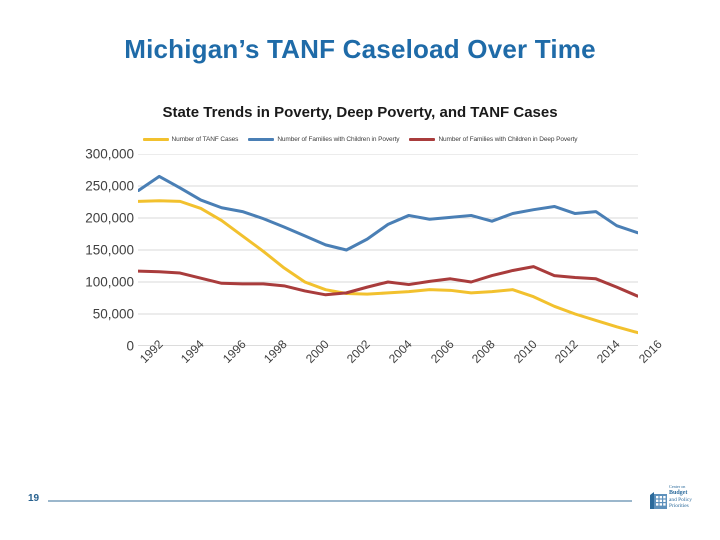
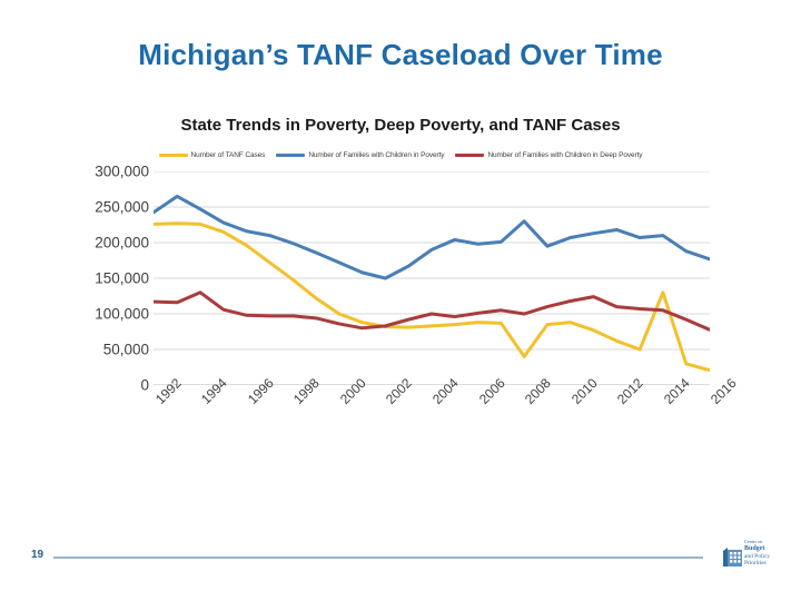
Number of Families with Children in Deep Poverty/1994: 110000 -> 130000
Number of TANF Cases/2008: 80000 -> 40000
Number of Families with Children in Poverty/2008: 200000 -> 230000
Number of TANF Cases/2014: 40000 -> 130000
